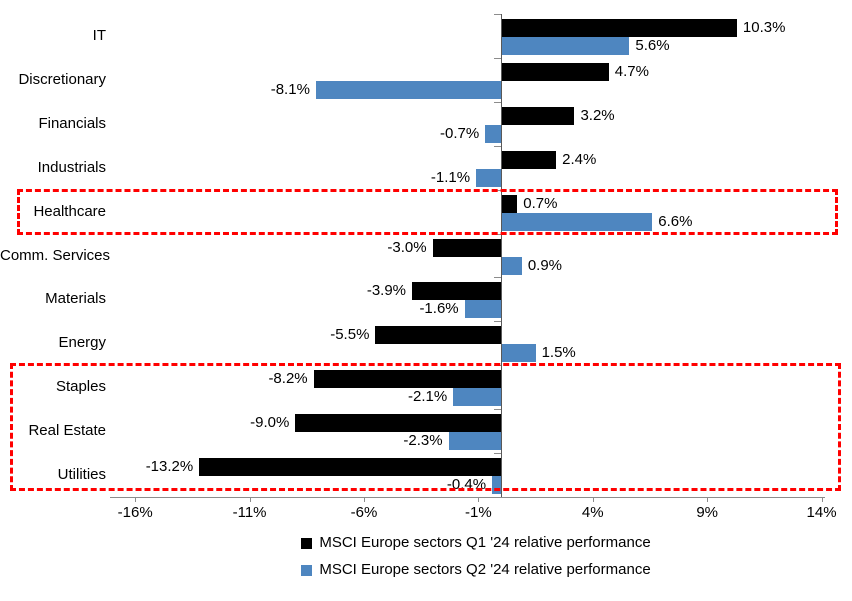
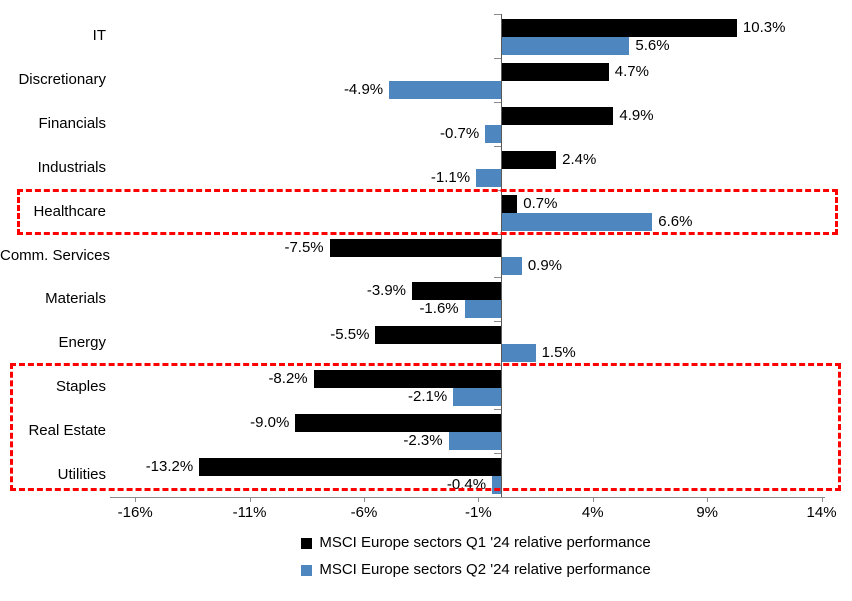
MSCI Europe sectors Q2 '24 relative performance/Discretionary: -8.1% -> -4.9%
MSCI Europe sectors Q1 '24 relative performance/Financials: 3.2% -> 4.9%
MSCI Europe sectors Q1 '24 relative performance/Comm. Services: -3.0% -> -7.5%
